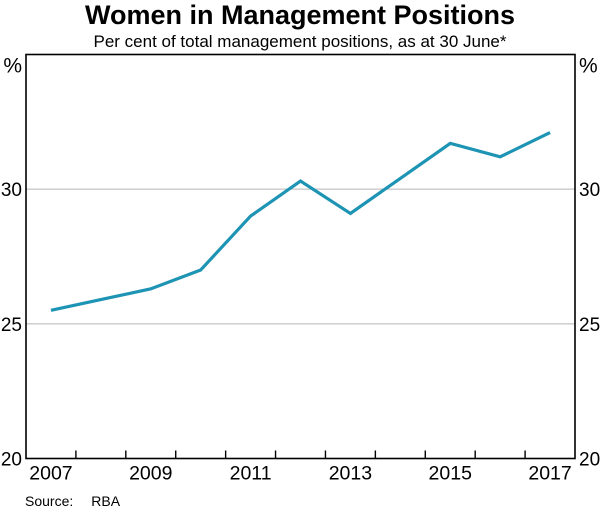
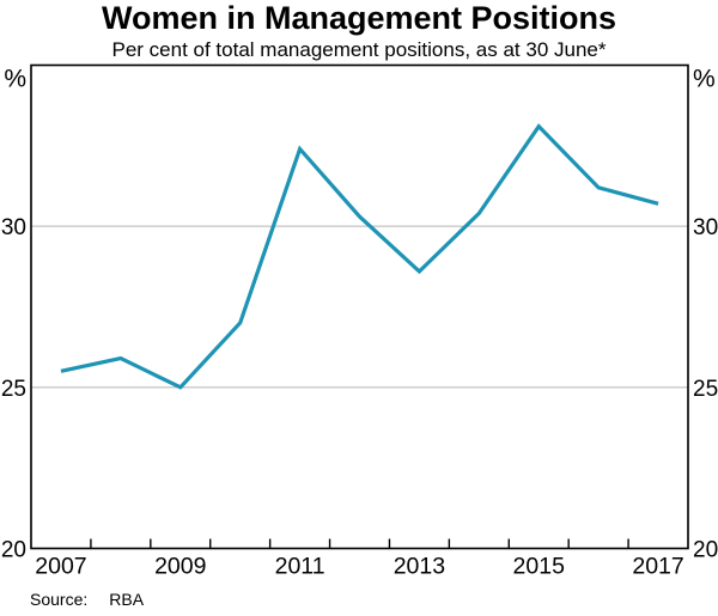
2009: 26.3 -> 25.0
2011: 29.0 -> 32.4
2013: 29.1 -> 28.6
2015: 31.7 -> 33.1
2017: 32.1 -> 30.7
